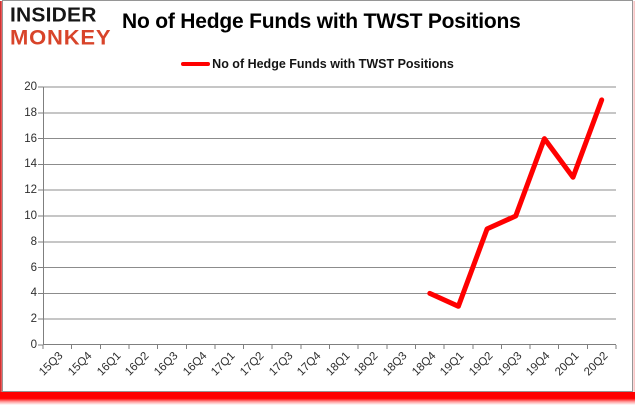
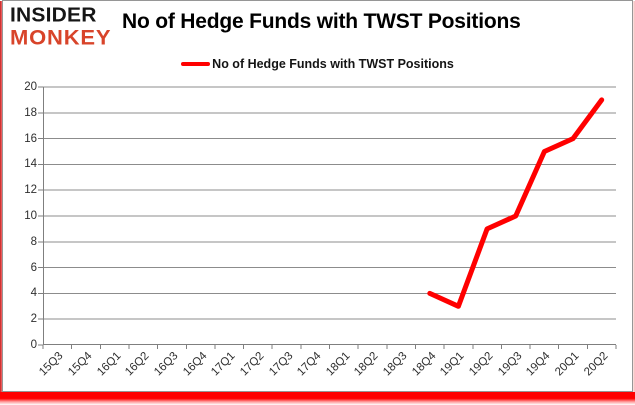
19Q4: 16 -> 15
20Q1: 13 -> 16
